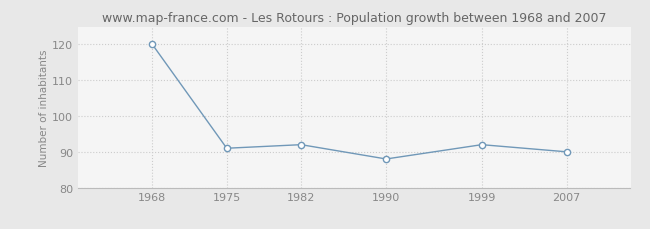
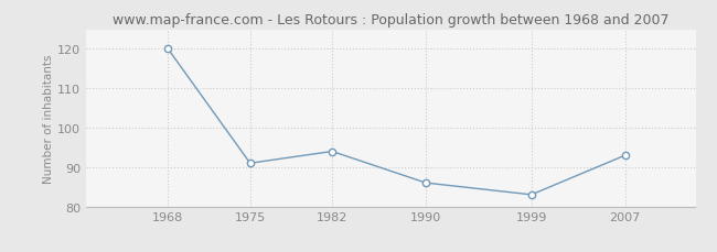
1982: 92 -> 94
1990: 88 -> 86
1999: 92 -> 83
2007: 90 -> 93
